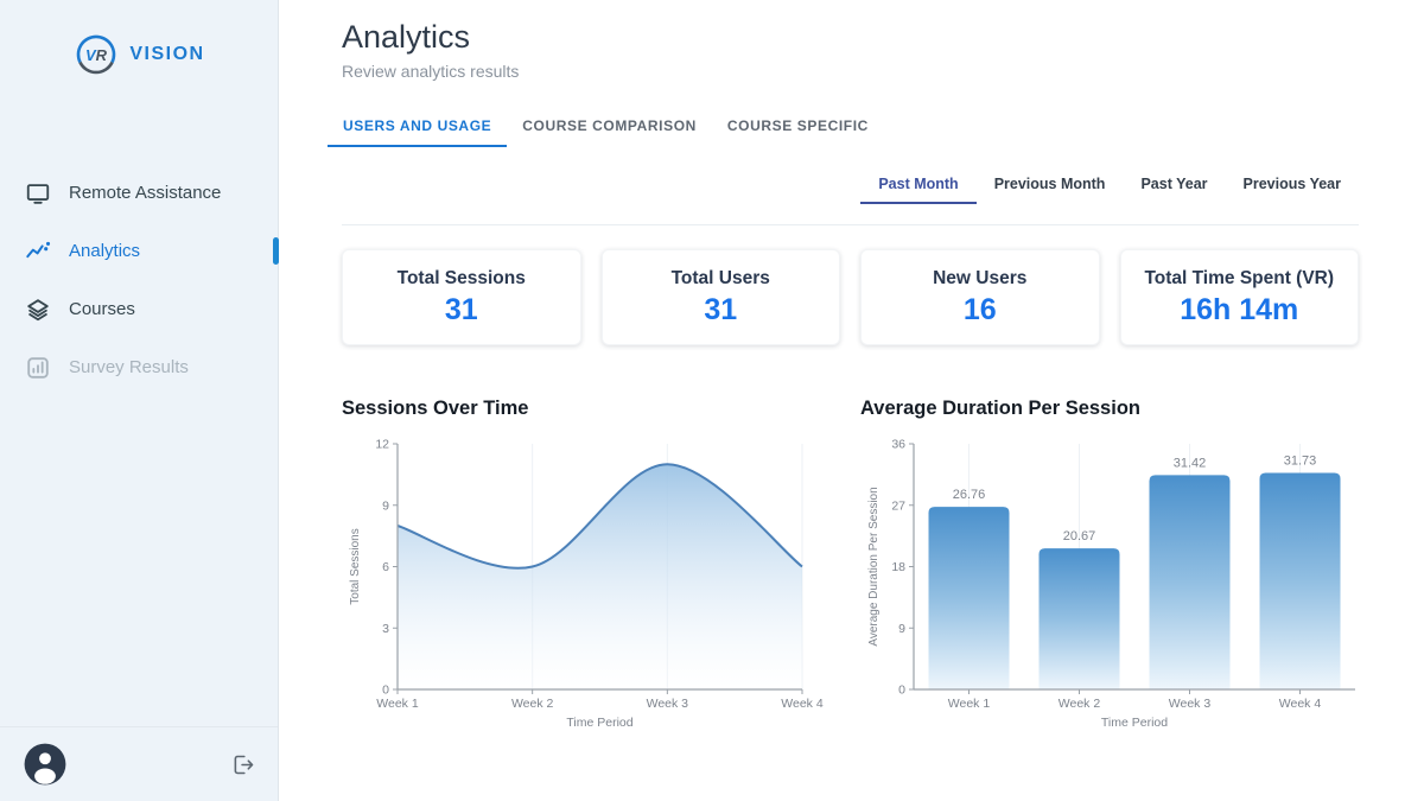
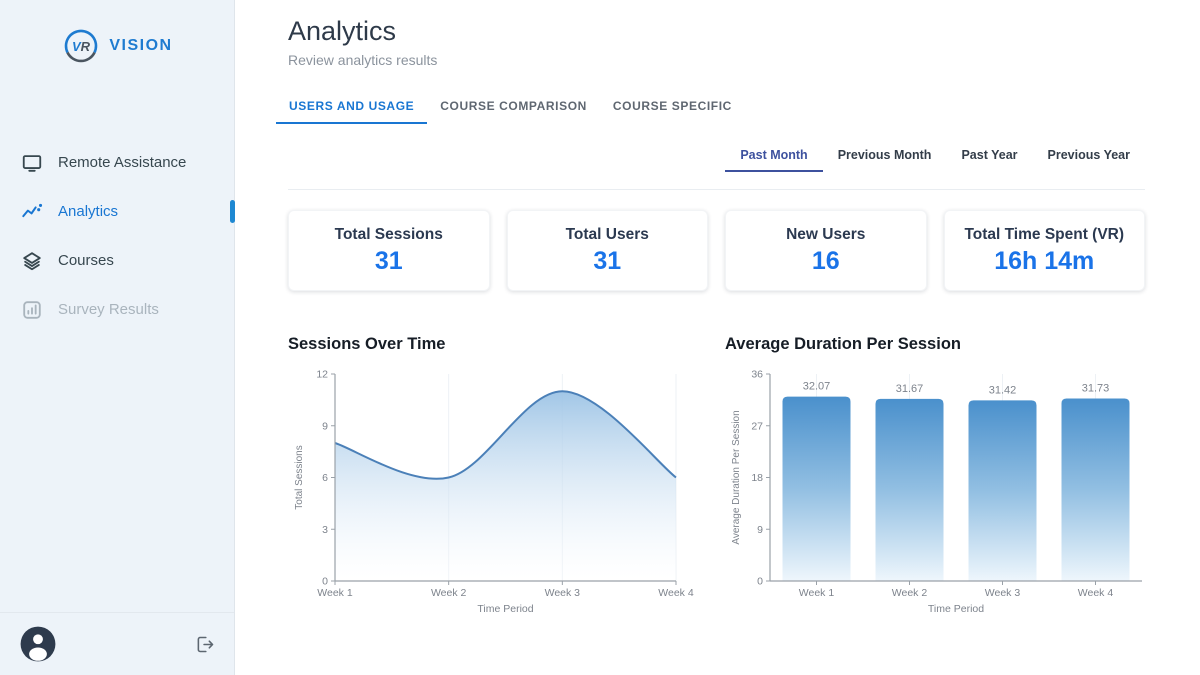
Average Duration Per Session/Week 1: 26.76 -> 32.07
Average Duration Per Session/Week 2: 20.67 -> 31.67
